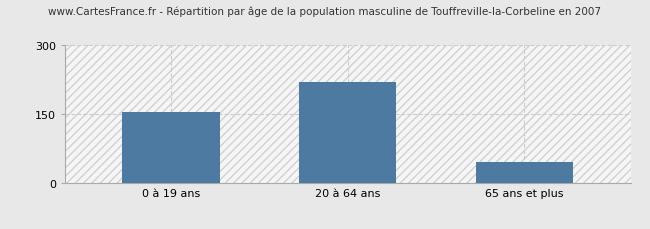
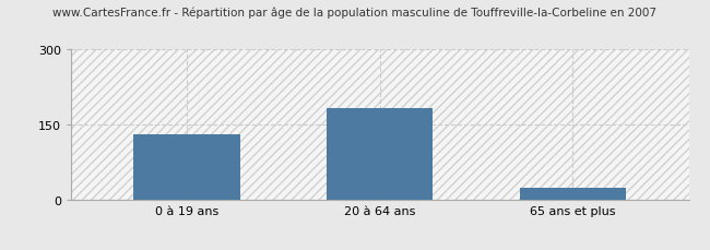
0 à 19 ans: 155 -> 130
20 à 64 ans: 220 -> 183
65 ans et plus: 45 -> 25
